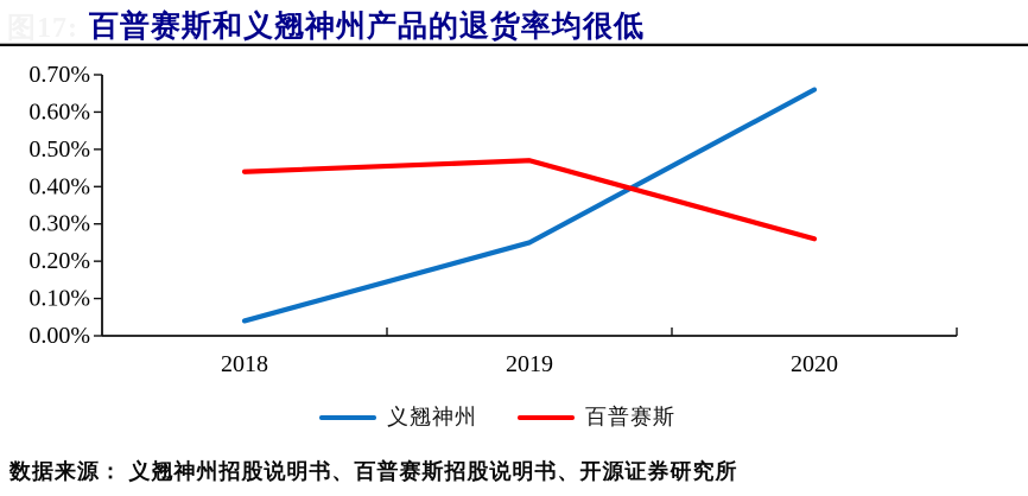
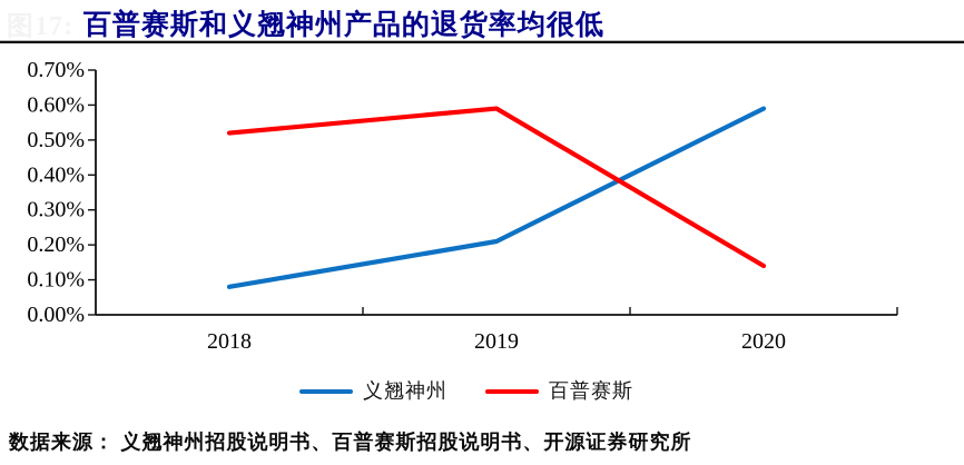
义翘神州/2018: 0.04% -> 0.08%
百普赛斯/2018: 0.44% -> 0.52%
义翘神州/2019: 0.25% -> 0.21%
百普赛斯/2019: 0.47% -> 0.59%
义翘神州/2020: 0.66% -> 0.59%
百普赛斯/2020: 0.26% -> 0.14%
